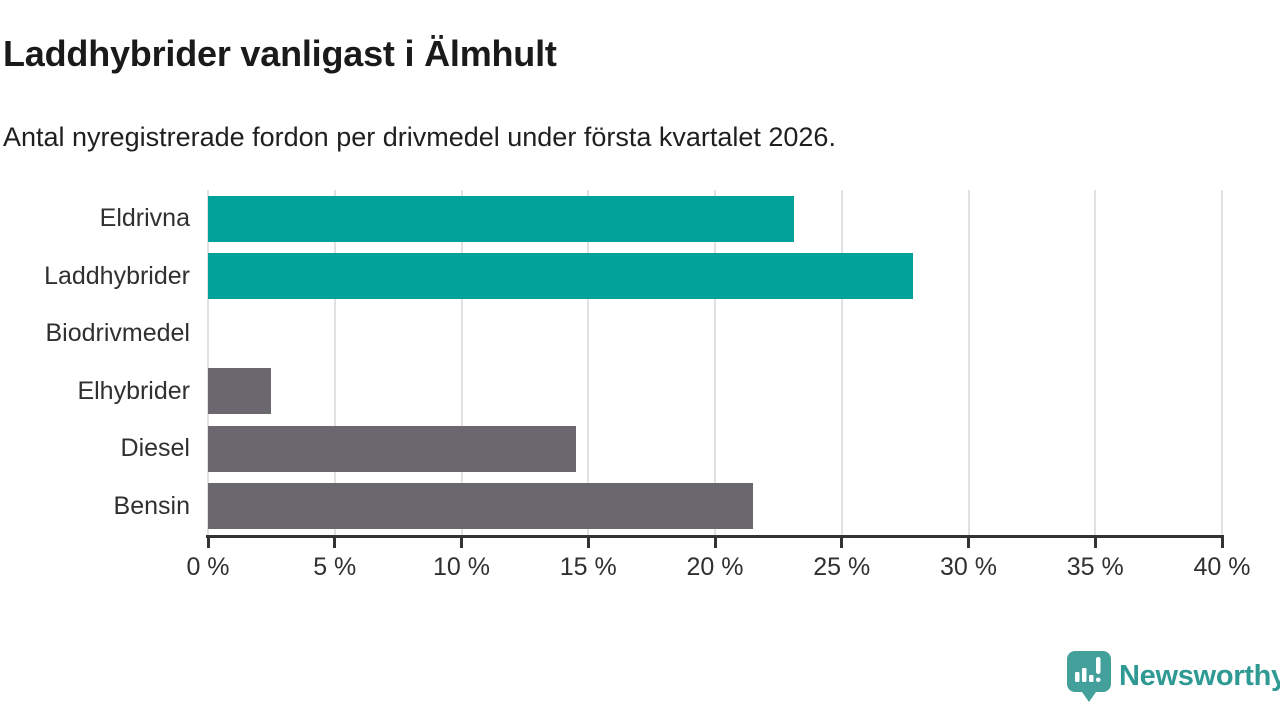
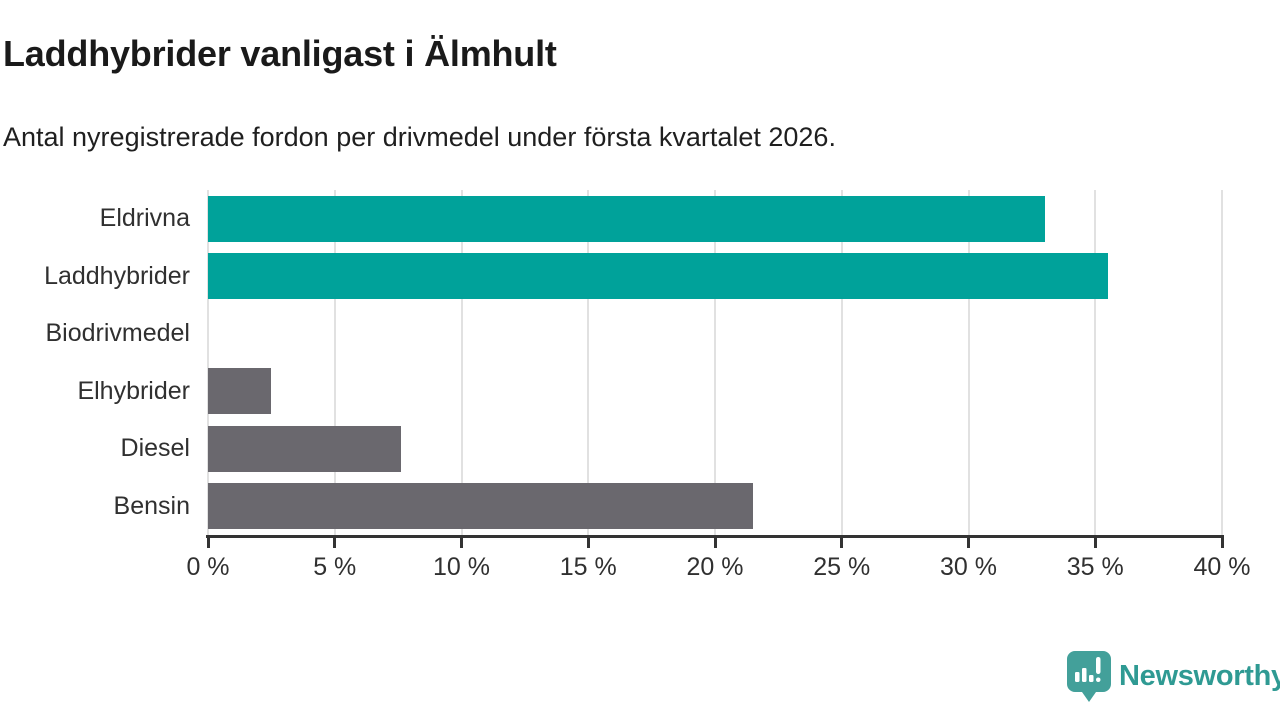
Eldrivna: 23.1% -> 33.0%
Laddhybrider: 27.8% -> 35.5%
Diesel: 14.5% -> 7.6%
